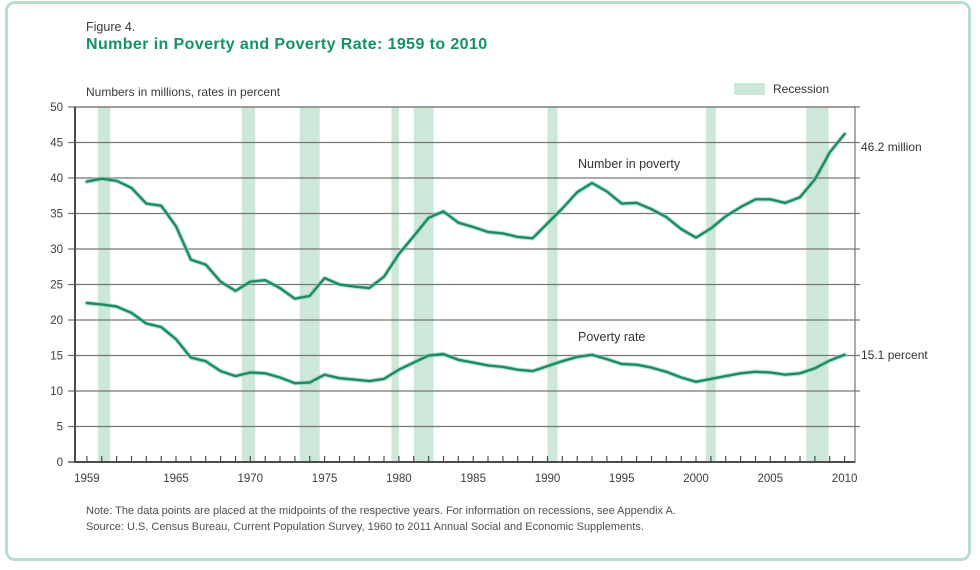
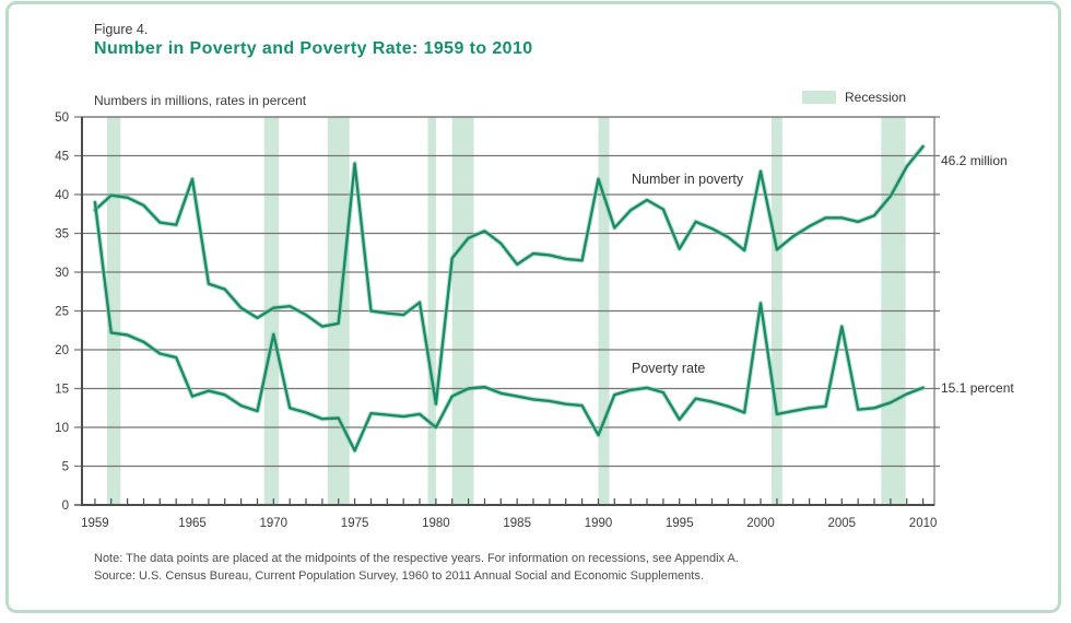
Number in poverty/1959: 40 -> 38
Poverty rate/1959: 22 -> 39
Number in poverty/1965: 33 -> 42
Poverty rate/1965: 17 -> 14
Poverty rate/1970: 13 -> 22
Number in poverty/1975: 26 -> 44
Poverty rate/1975: 12 -> 7
Number in poverty/1980: 29 -> 13
Poverty rate/1980: 13 -> 10
Number in poverty/1985: 33 -> 31
Number in poverty/1990: 34 -> 42
Poverty rate/1990: 14 -> 9
Number in poverty/1995: 36 -> 33
Poverty rate/1995: 14 -> 11
Number in poverty/2000: 32 -> 43
Poverty rate/2000: 11 -> 26
Poverty rate/2005: 13 -> 23
